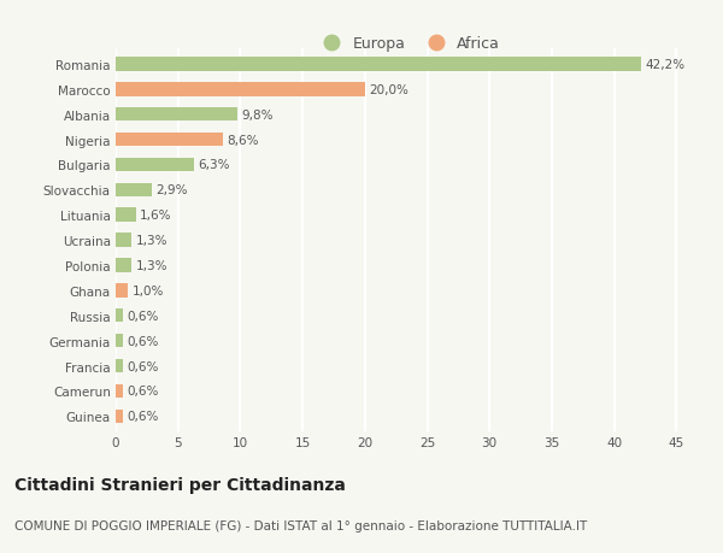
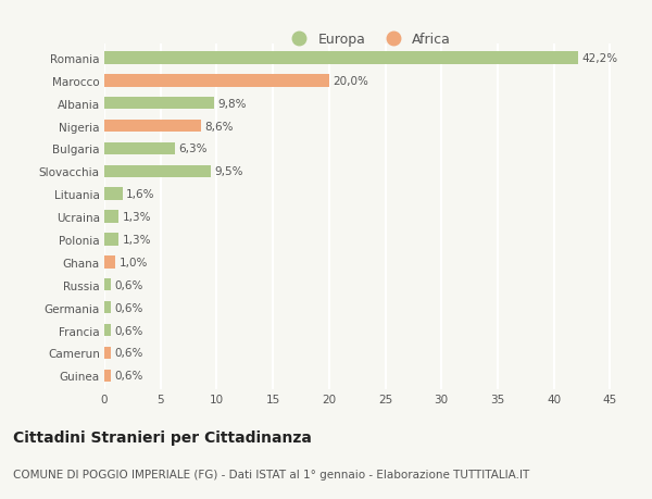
Slovacchia: 2,9% -> 9,5%
